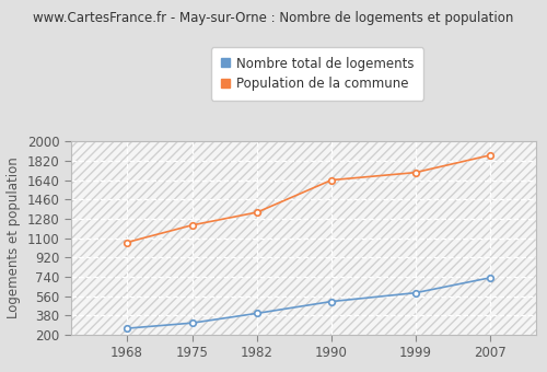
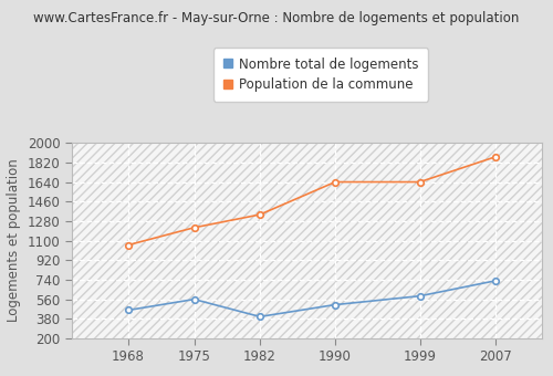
Nombre total de logements/1968: 260 -> 460
Nombre total de logements/1975: 310 -> 560
Population de la commune/1999: 1710 -> 1640
